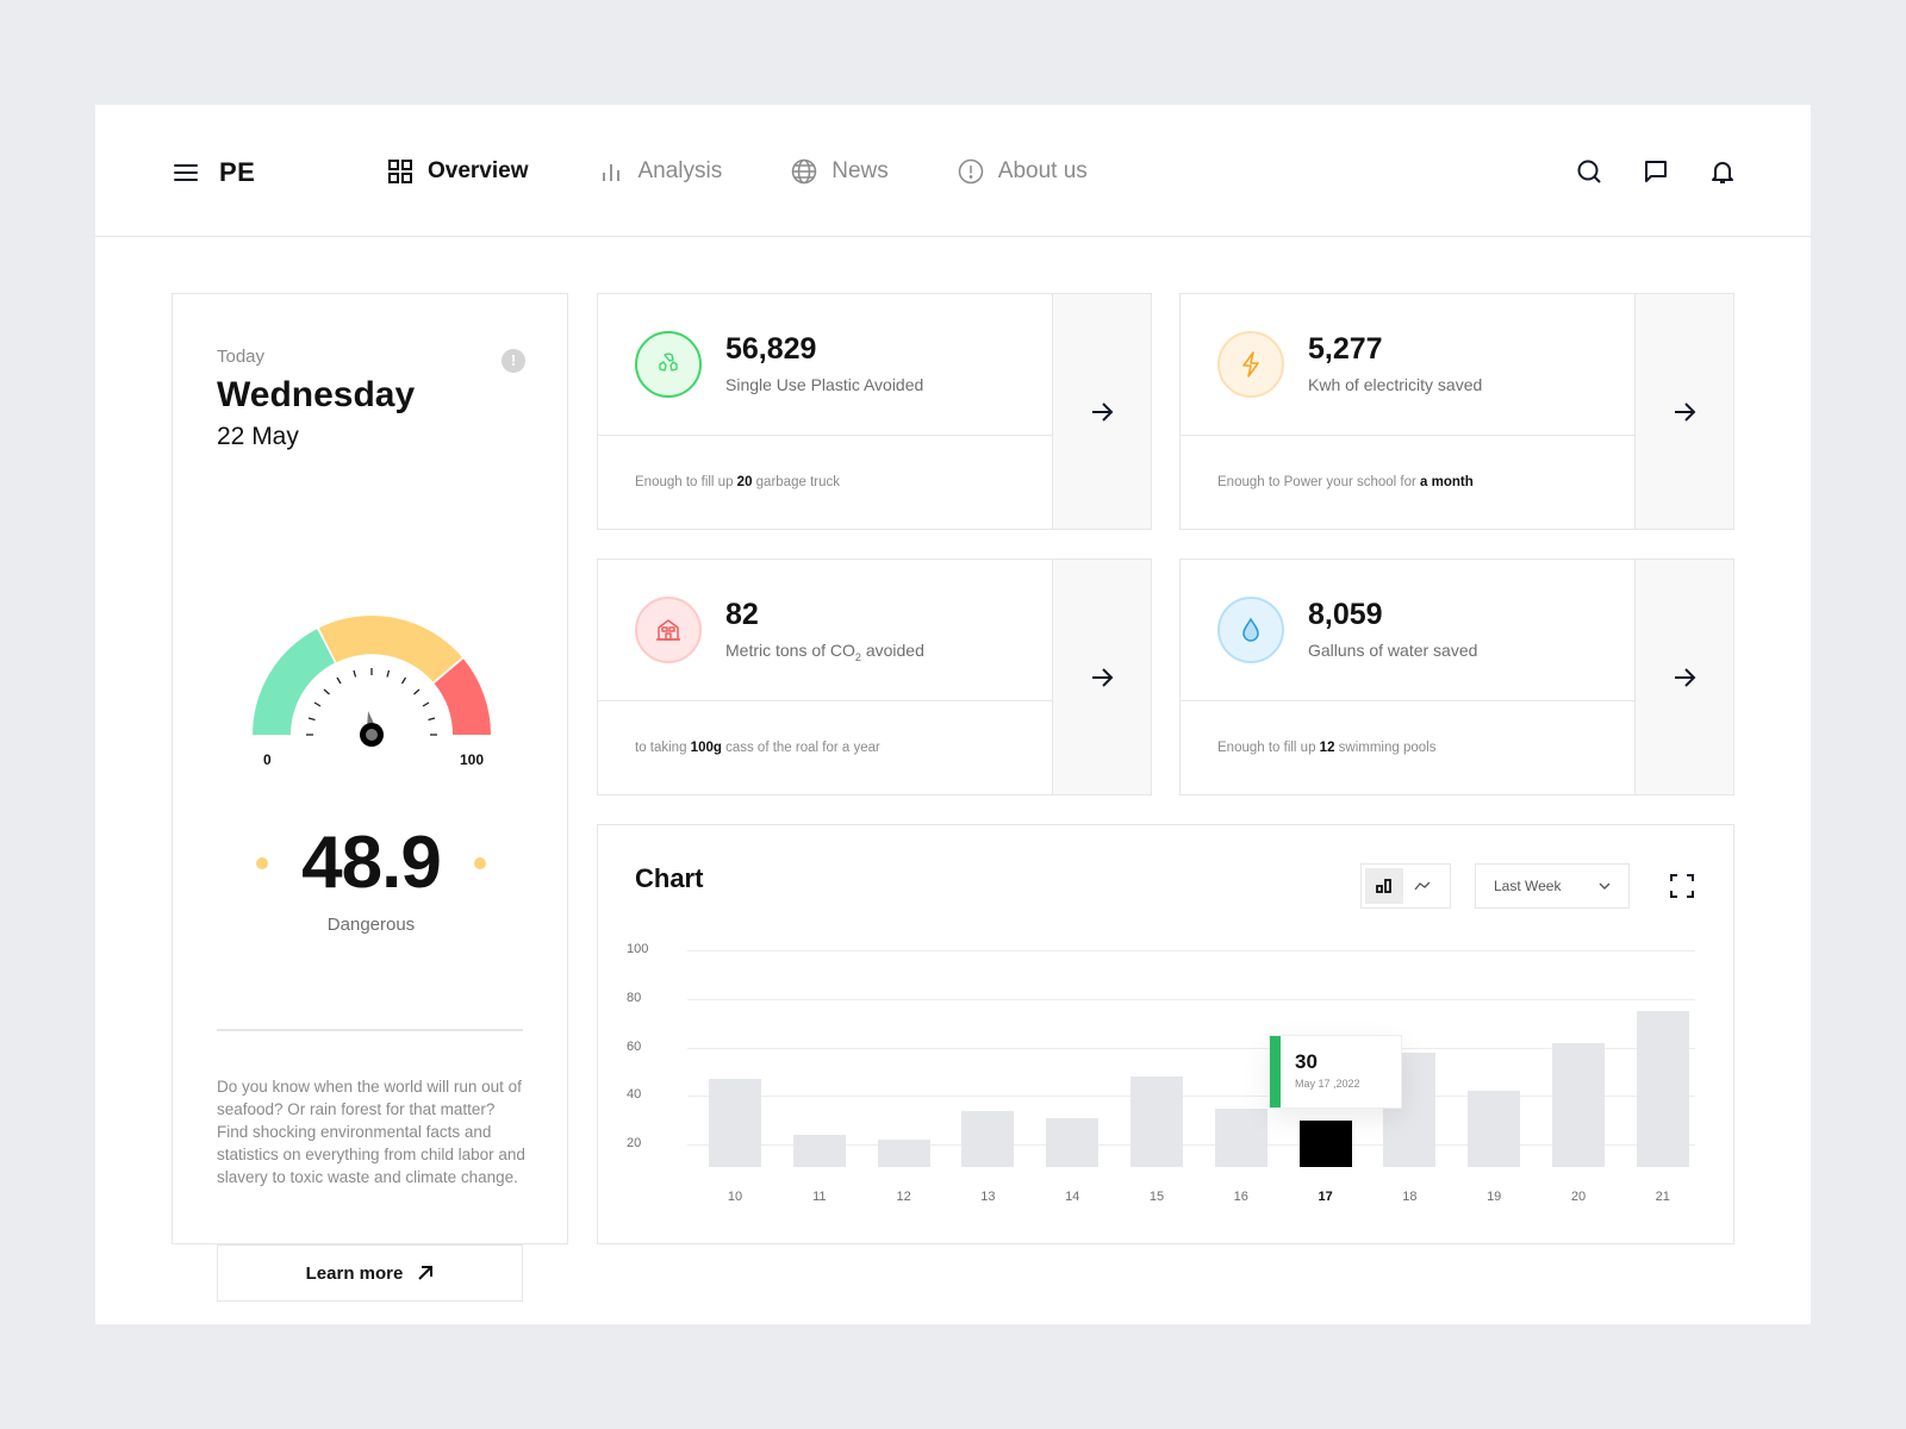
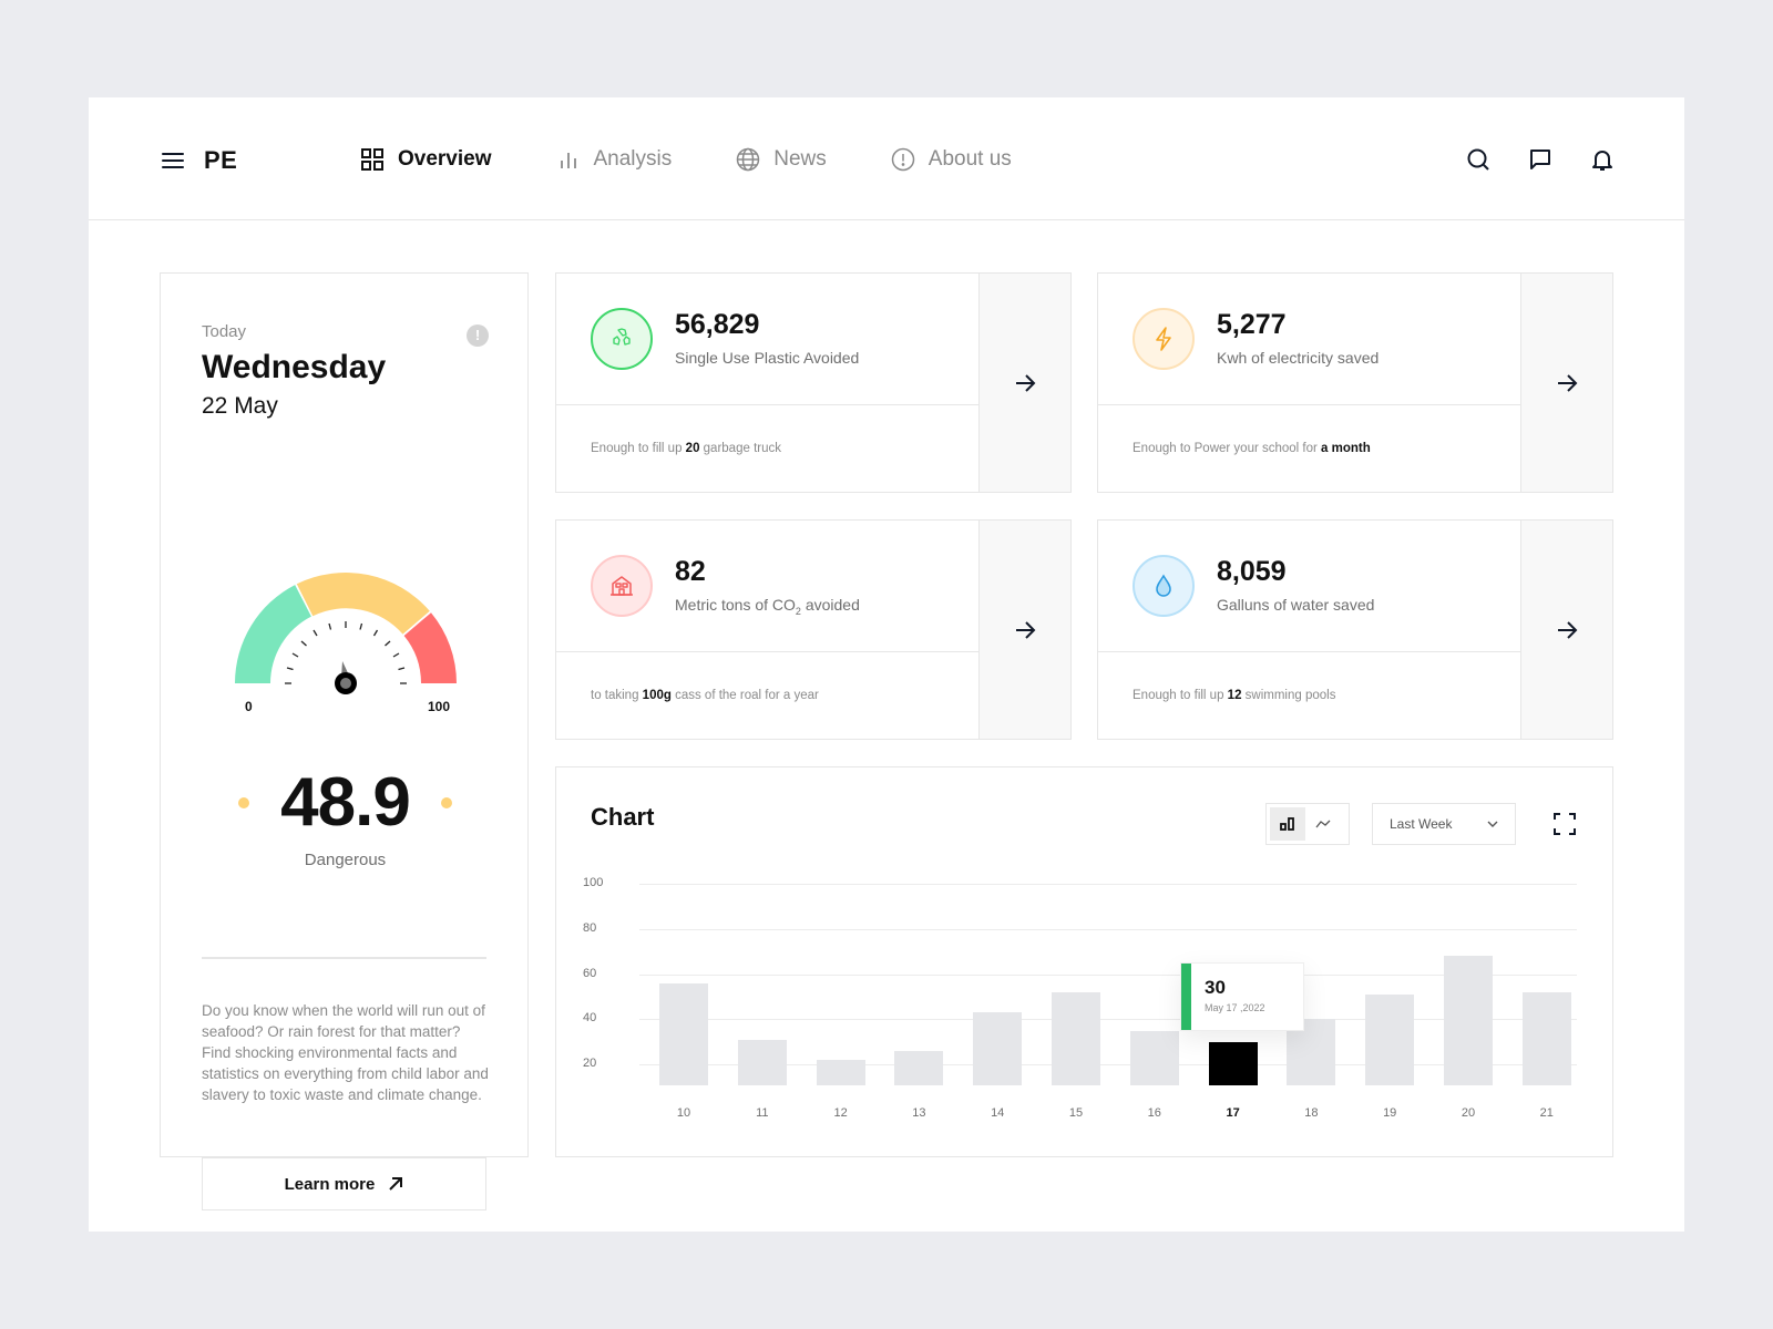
10: 47 -> 56
11: 24 -> 31
13: 34 -> 26
14: 31 -> 43
15: 48 -> 52
18: 58 -> 40
19: 42 -> 51
20: 62 -> 68
21: 75 -> 52
